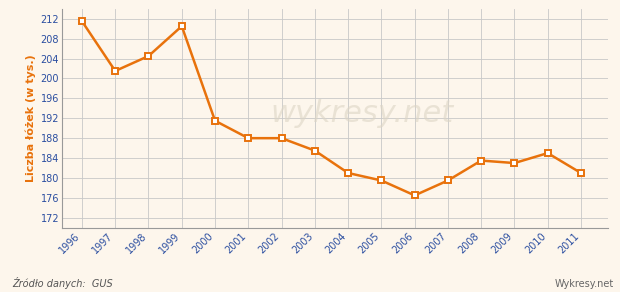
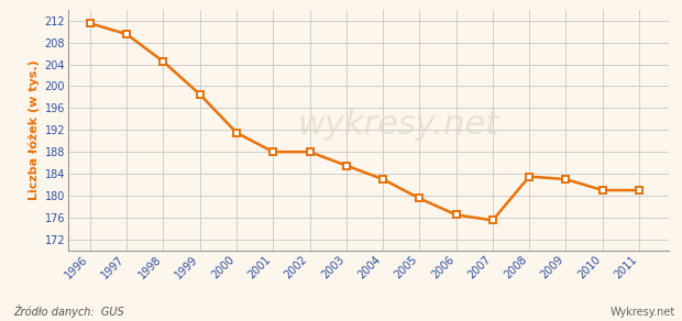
1997: 201.5 -> 209.5
1999: 210.5 -> 198.5
2004: 181.0 -> 183.0
2007: 179.5 -> 175.5
2010: 185.0 -> 181.0
